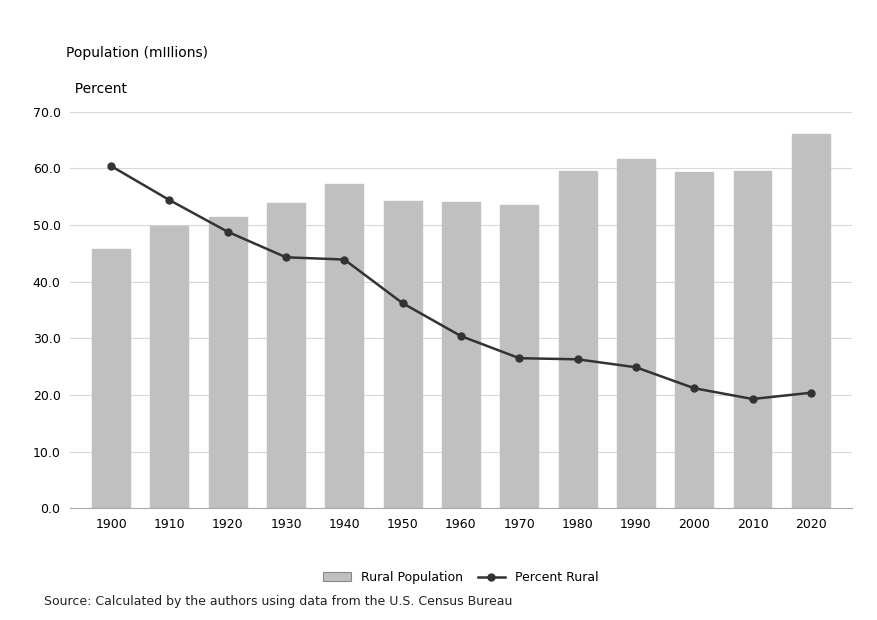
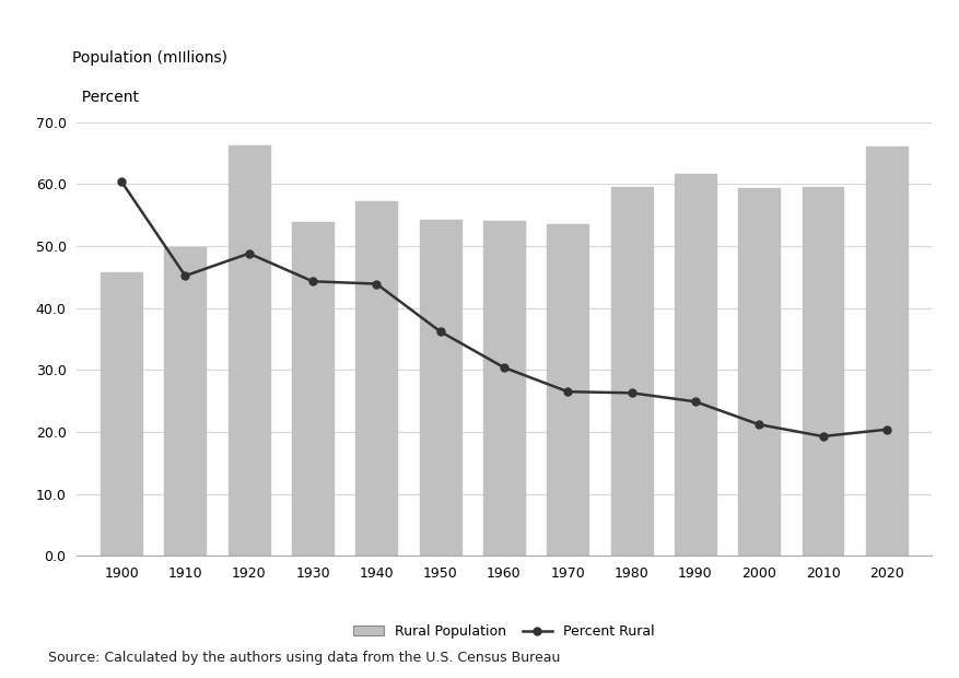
Percent Rural/1910: 54.4 -> 45.2
Rural Population/1920: 51.4 -> 66.2
